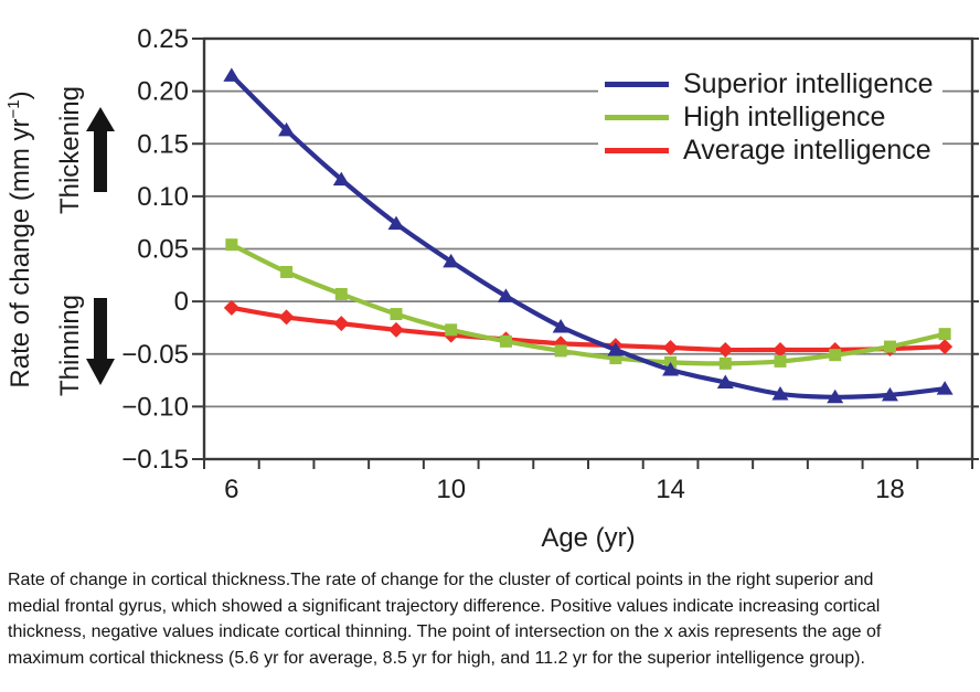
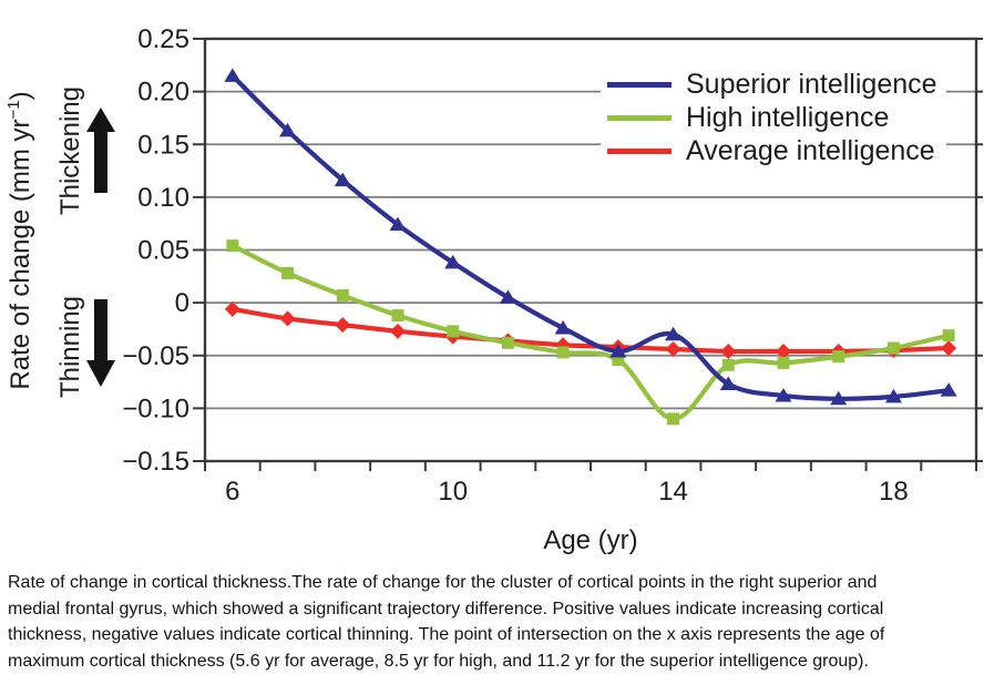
Superior intelligence/14: -0.07 -> -0.03
High intelligence/14: -0.06 -> -0.11
